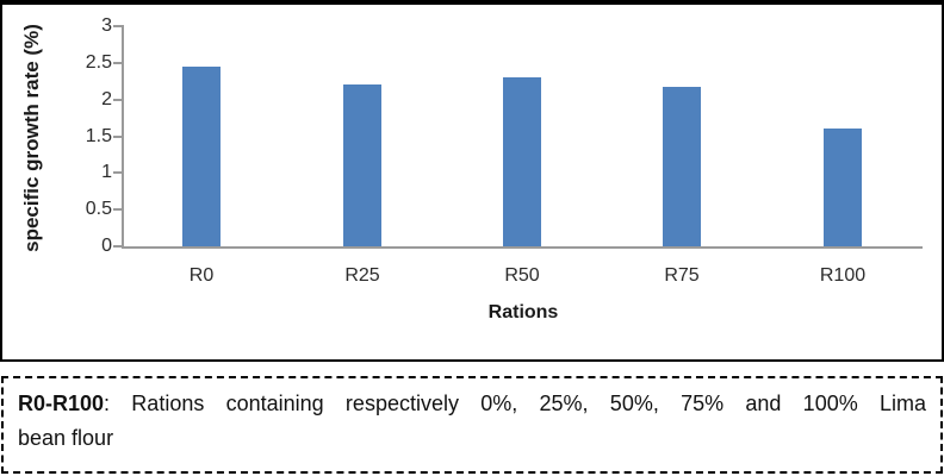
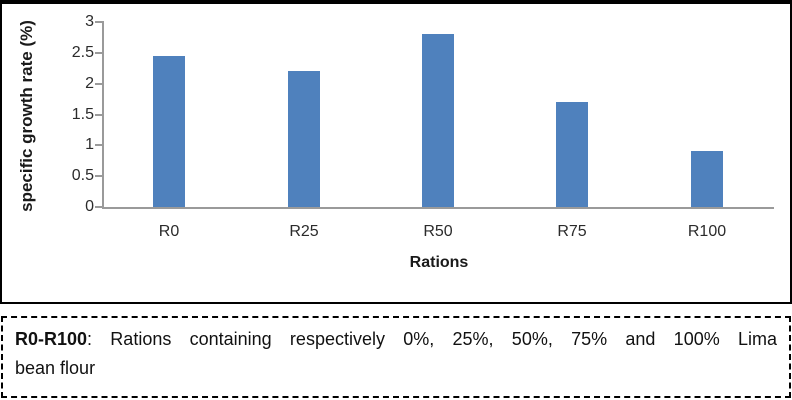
R50: 2.3 -> 2.8
R75: 2.2 -> 1.7
R100: 1.6 -> 0.9
